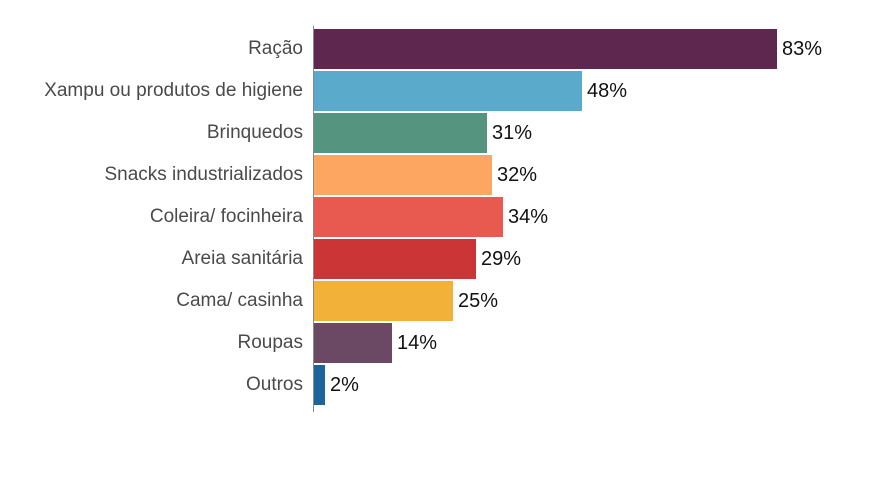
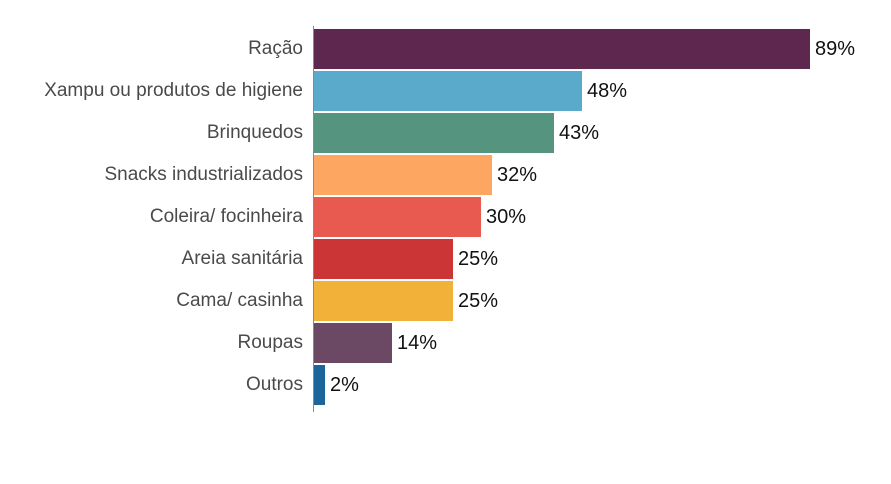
Ração: 83% -> 89%
Brinquedos: 31% -> 43%
Coleira/ focinheira: 34% -> 30%
Areia sanitária: 29% -> 25%
